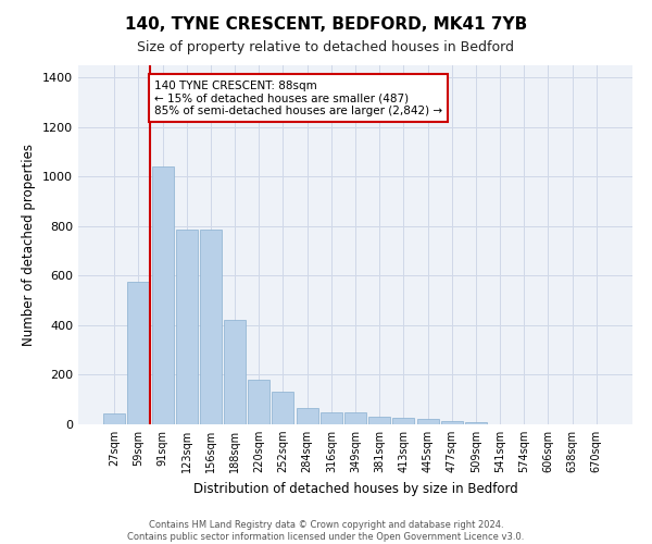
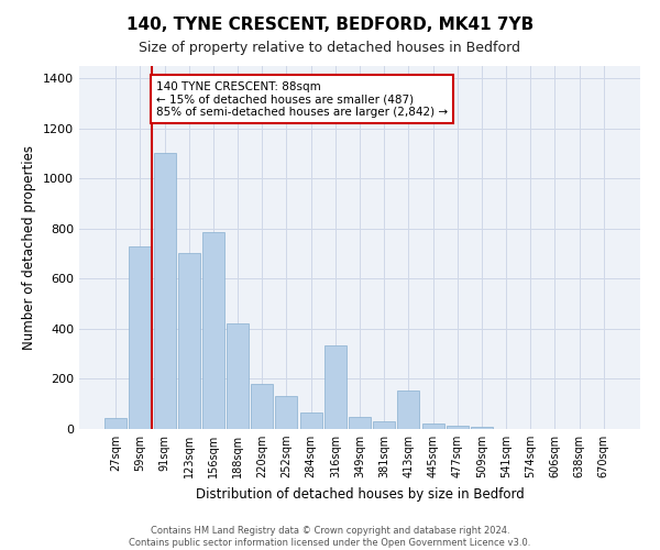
59sqm: 575 -> 730
91sqm: 1040 -> 1105
123sqm: 785 -> 705
316sqm: 50 -> 335
413sqm: 27 -> 155
